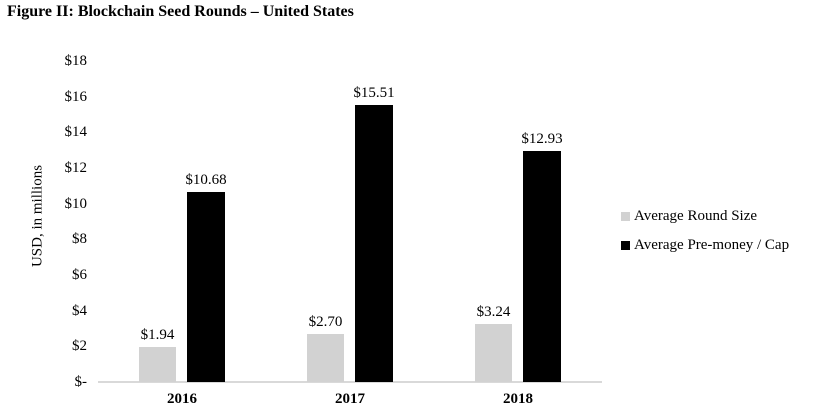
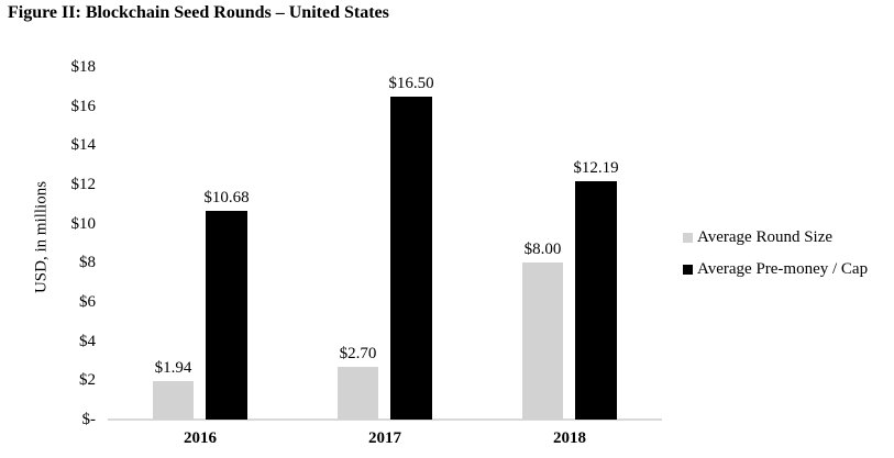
Average Pre-money / Cap/2017: $15.51 -> $16.50
Average Round Size/2018: $3.24 -> $8.00
Average Pre-money / Cap/2018: $12.93 -> $12.19
